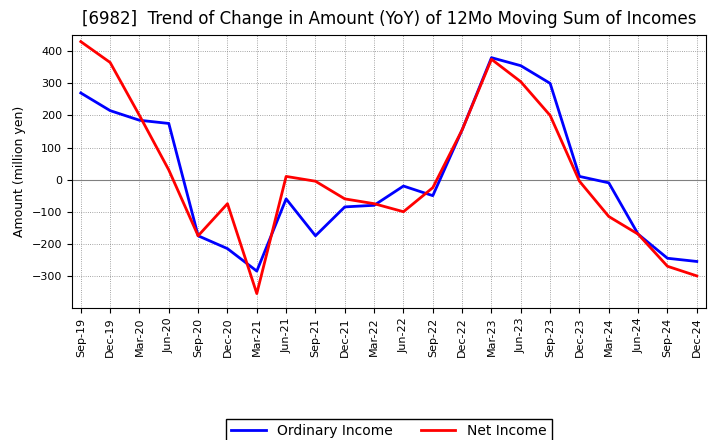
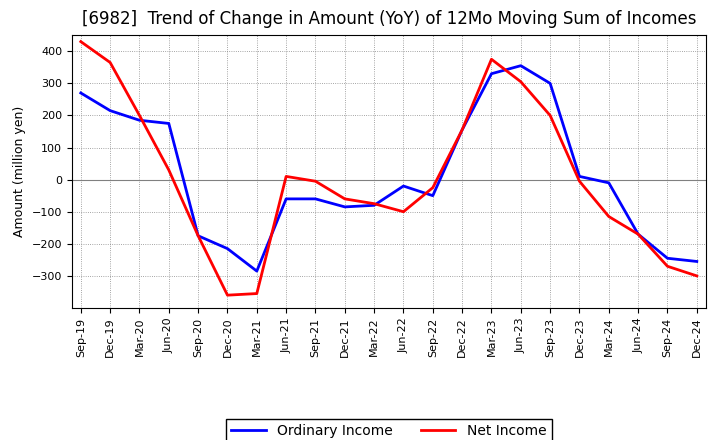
Net Income/Dec-20: -75 -> -360
Ordinary Income/Sep-21: -175 -> -60
Ordinary Income/Mar-23: 380 -> 330
